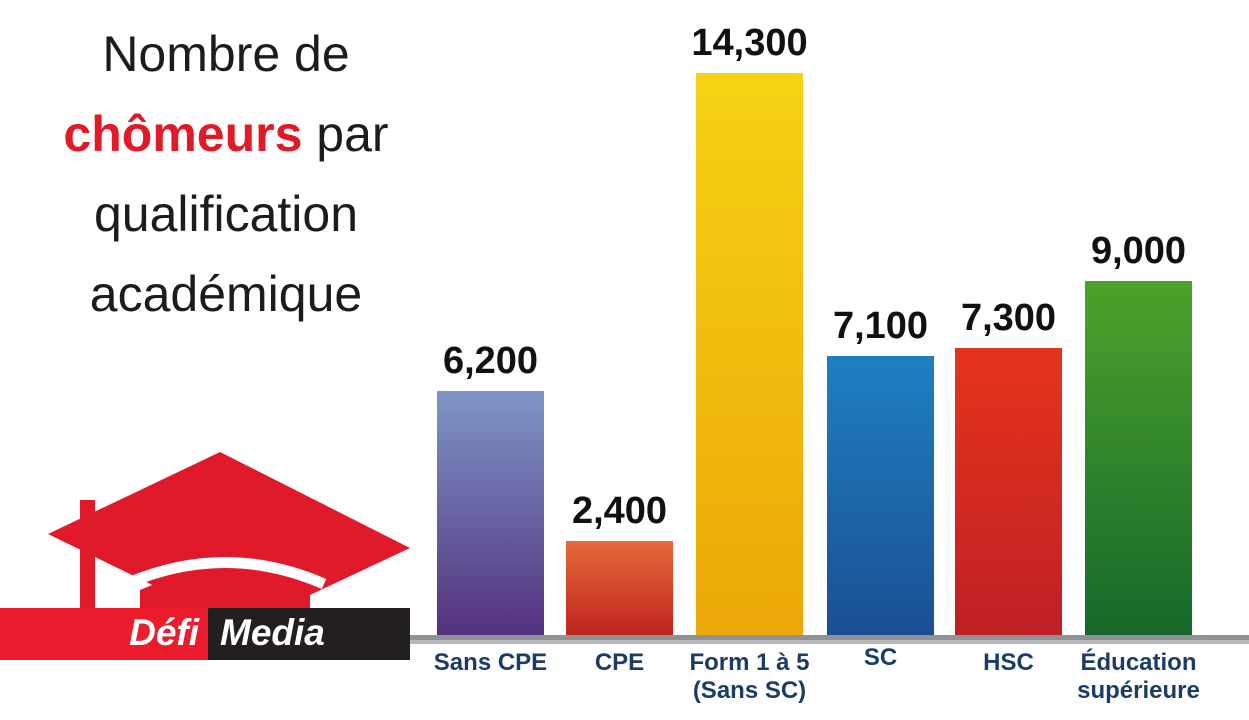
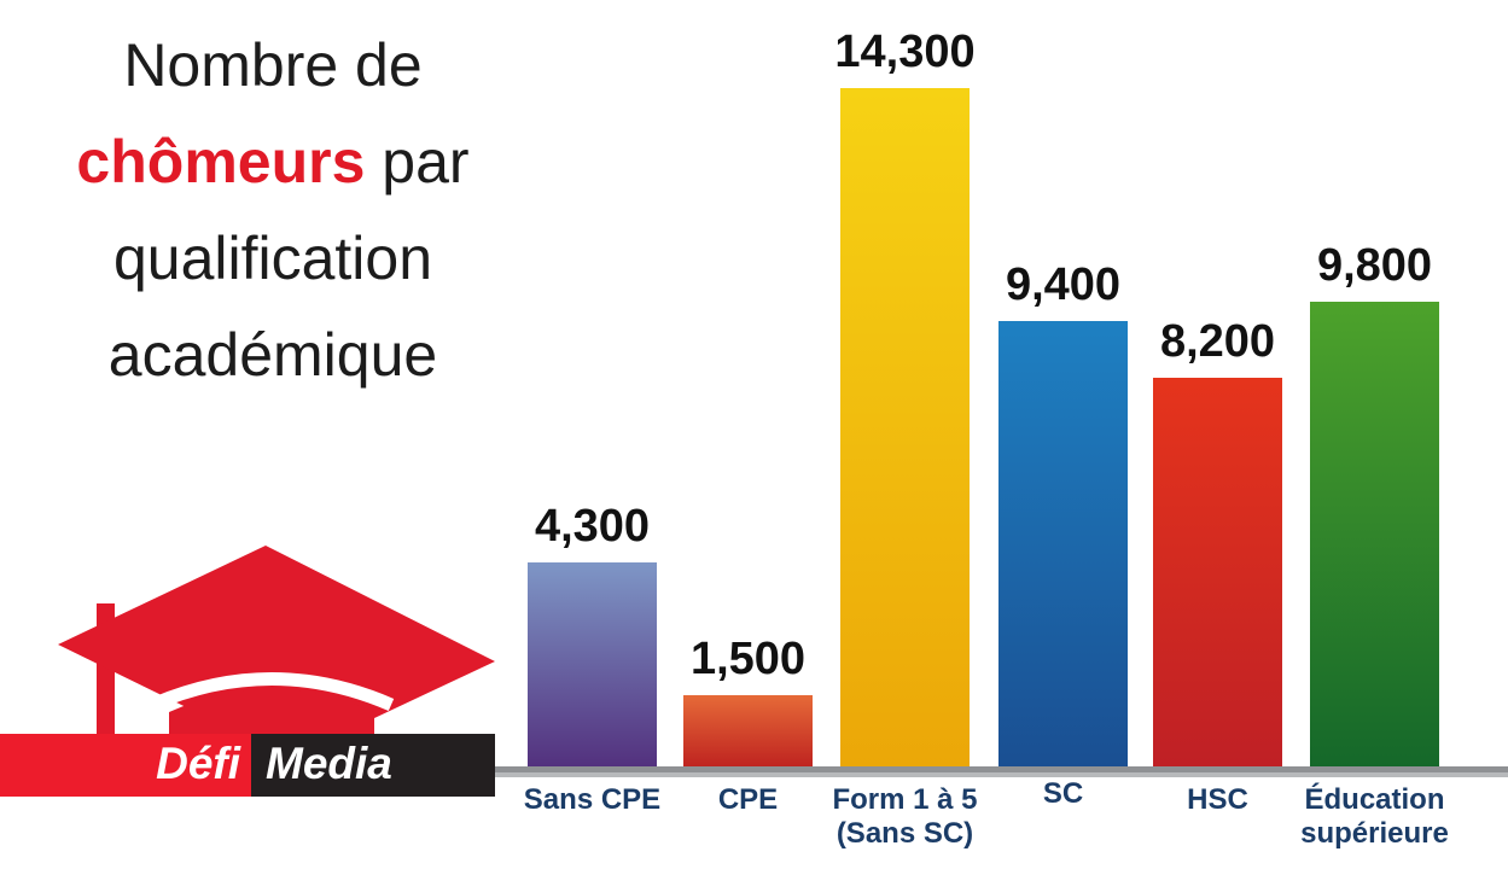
Sans CPE: 6,200 -> 4,300
CPE: 2,400 -> 1,500
SC: 7,100 -> 9,400
HSC: 7,300 -> 8,200
Éducation supérieure: 9,000 -> 9,800
